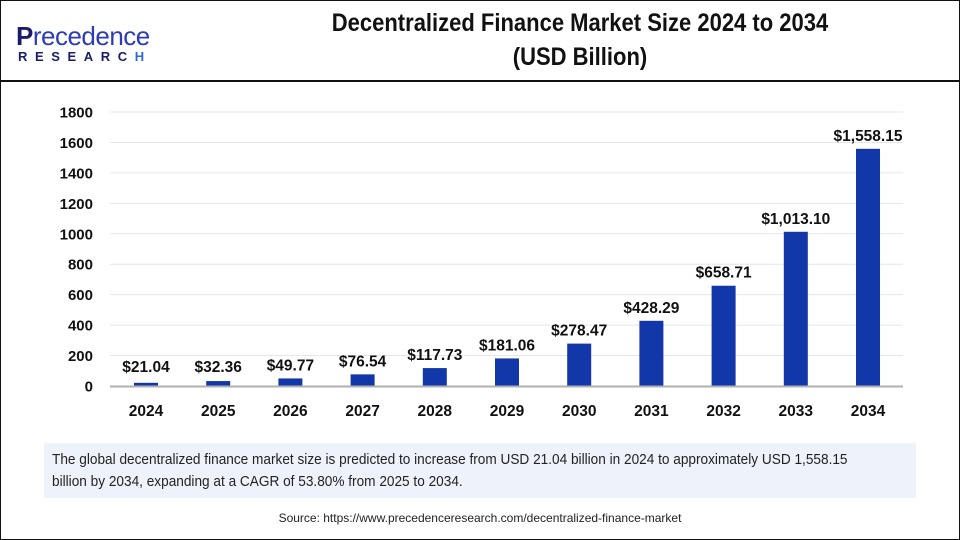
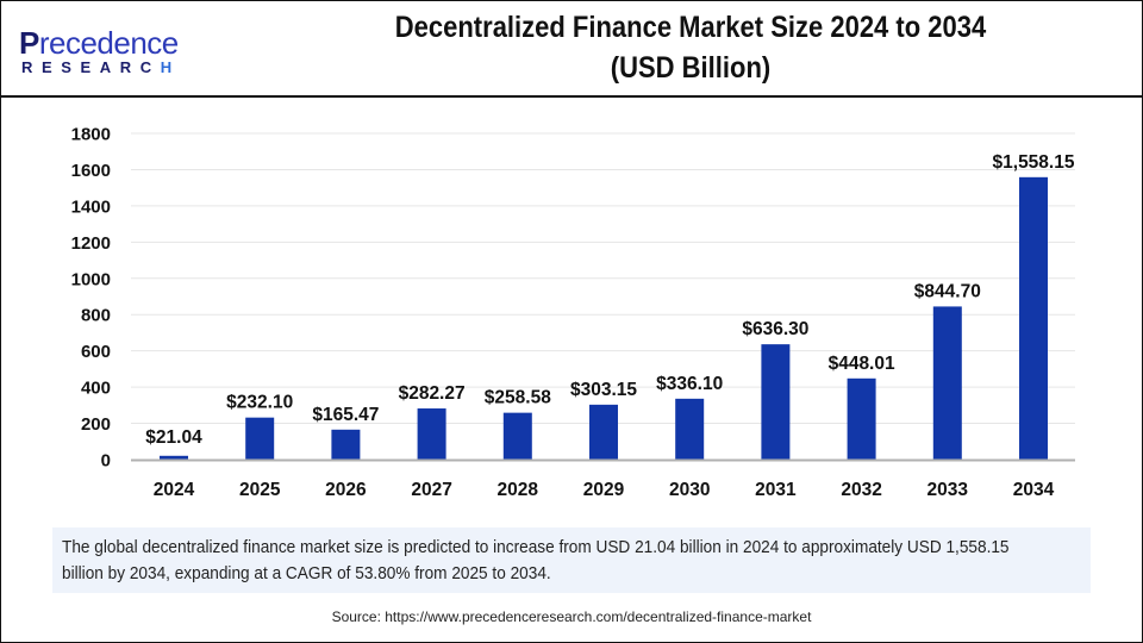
2025: $32.36 -> $232.10
2026: $49.77 -> $165.47
2027: $76.54 -> $282.27
2028: $117.73 -> $258.58
2029: $181.06 -> $303.15
2030: $278.47 -> $336.10
2031: $428.29 -> $636.30
2032: $658.71 -> $448.01
2033: $1,013.10 -> $844.70
